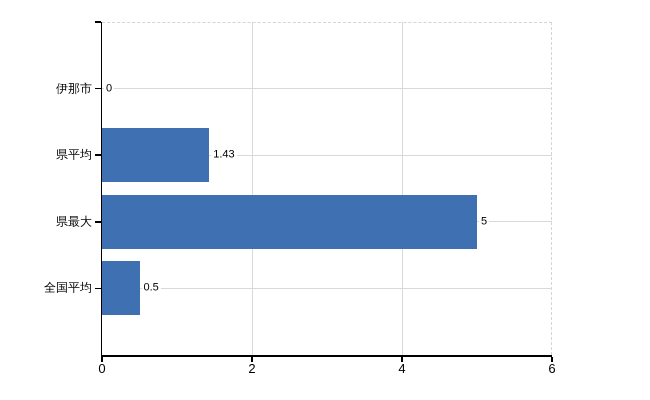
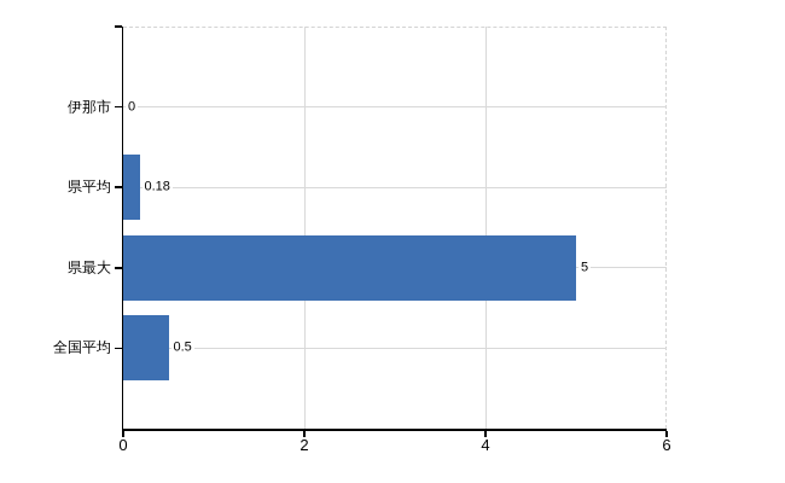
県平均: 1.43 -> 0.18
